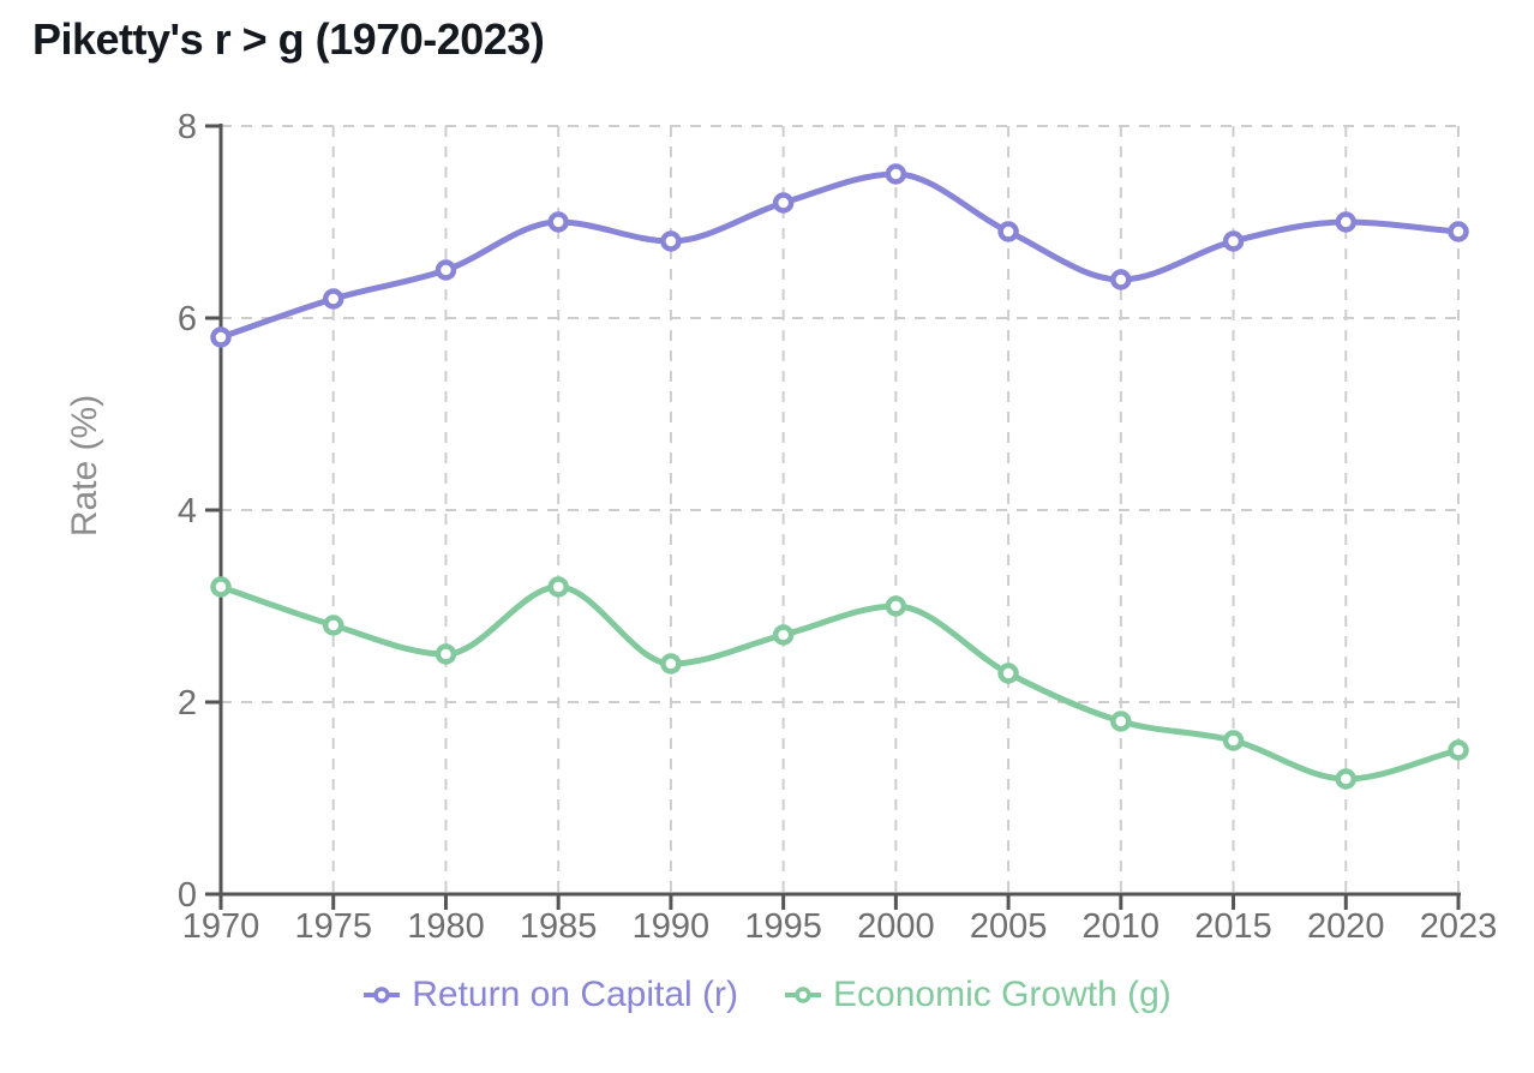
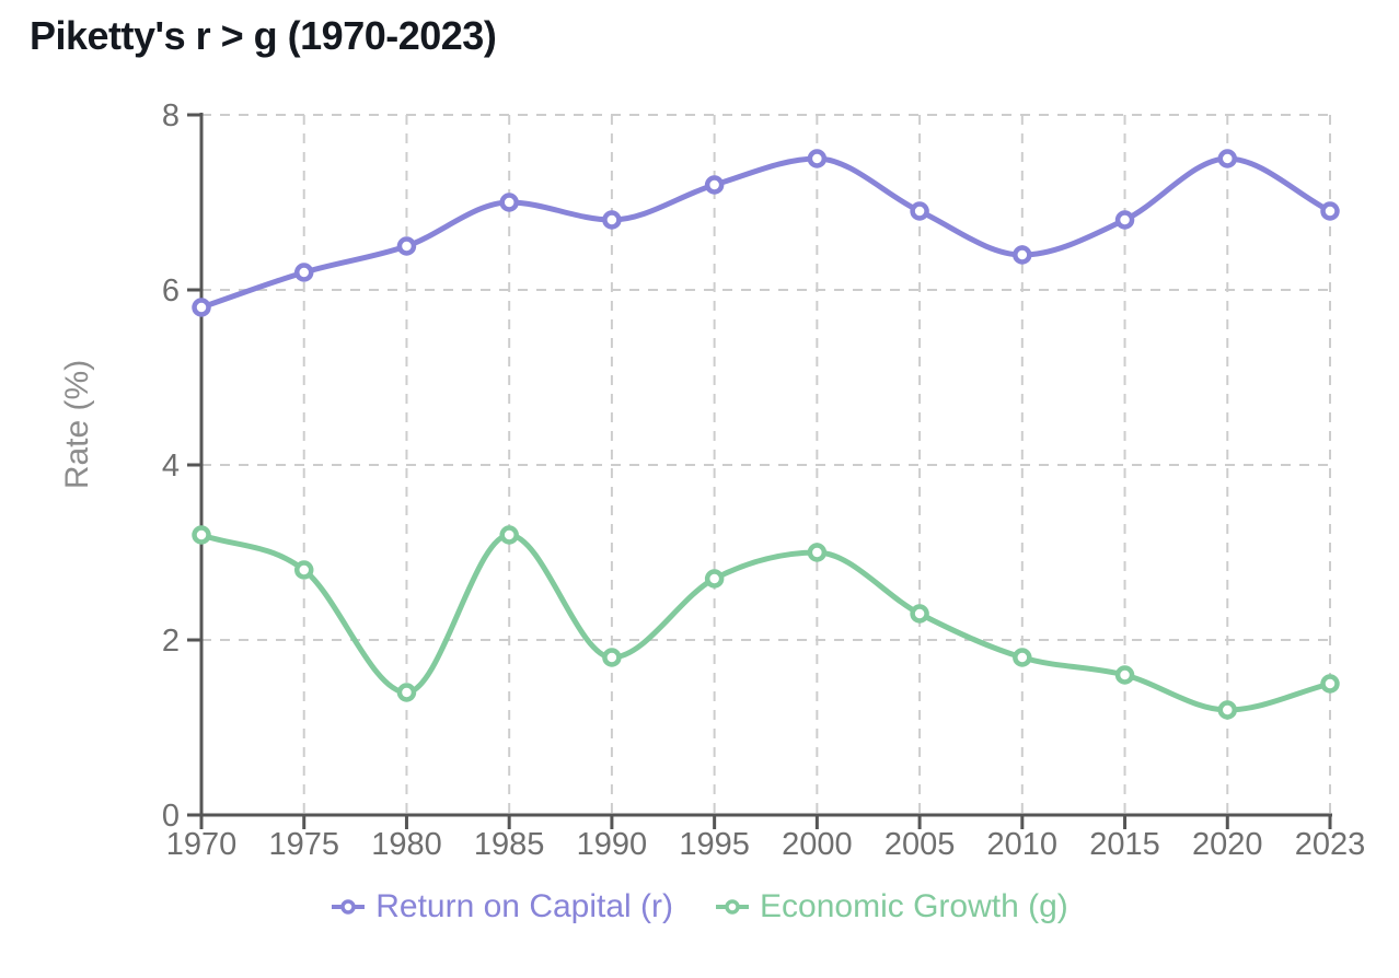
Economic Growth (g)/1980: 2.5 -> 1.4
Economic Growth (g)/1990: 2.4 -> 1.8
Return on Capital (r)/2020: 7.0 -> 7.5
